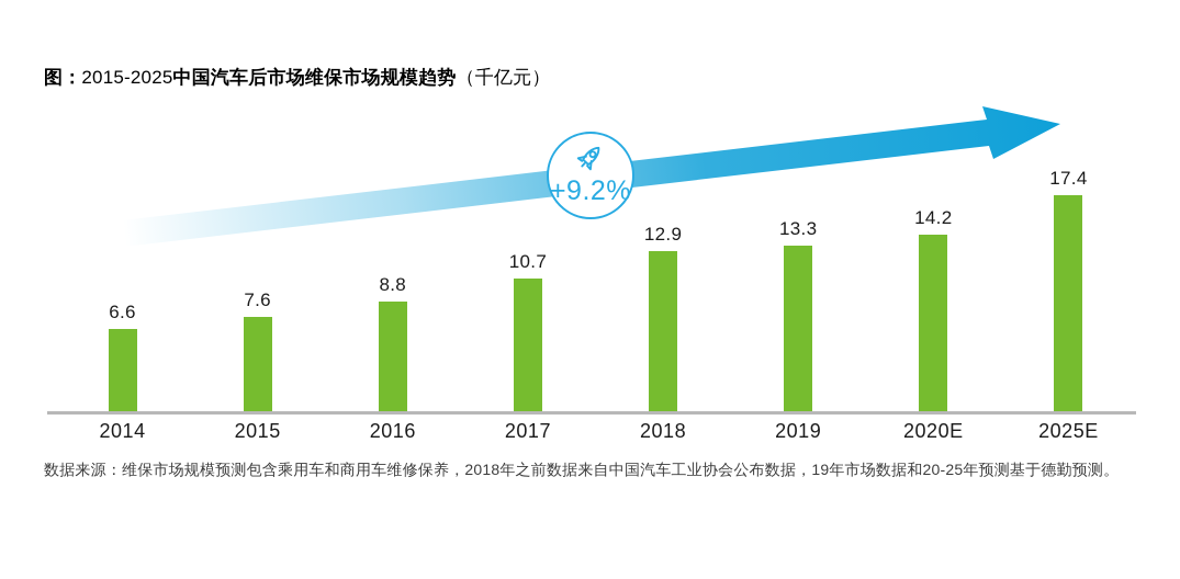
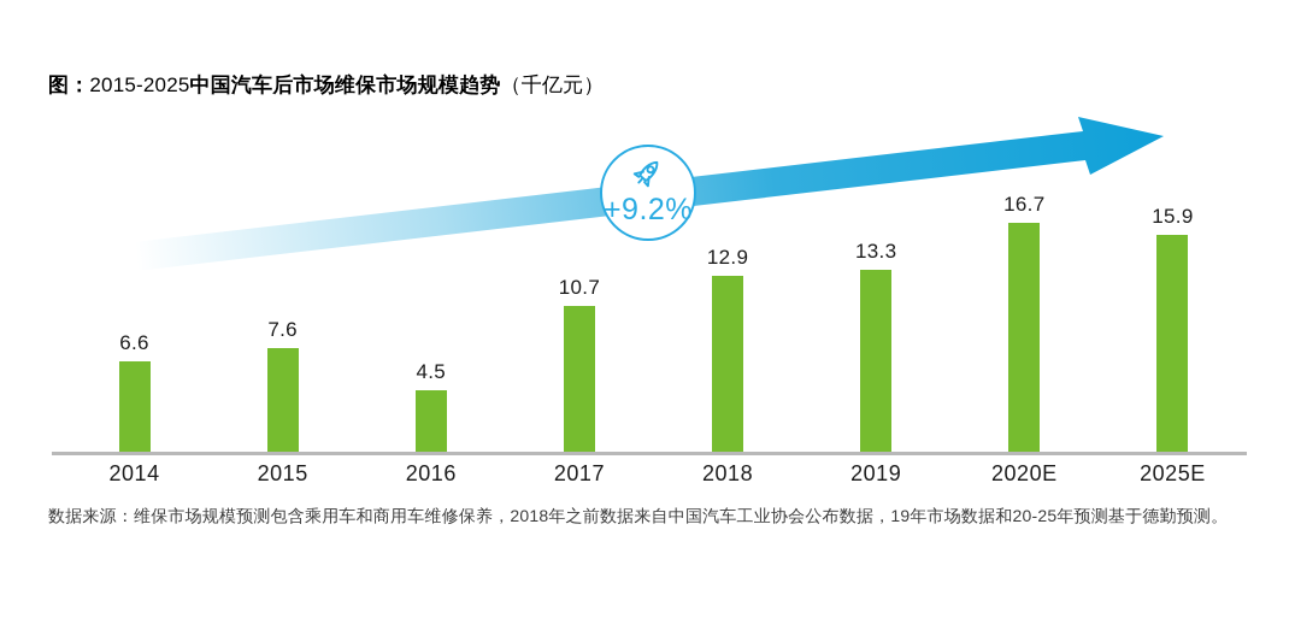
2016: 8.8 -> 4.5
2020E: 14.2 -> 16.7
2025E: 17.4 -> 15.9
